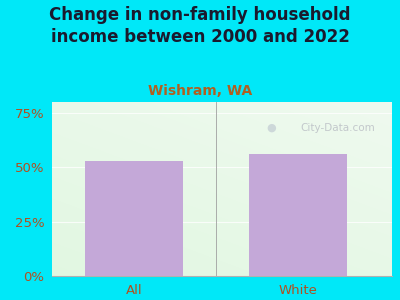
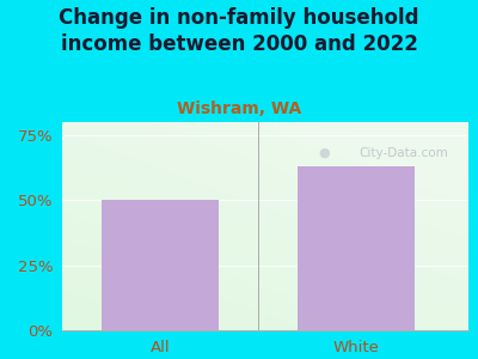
All: 53% -> 50%
White: 56% -> 63%
